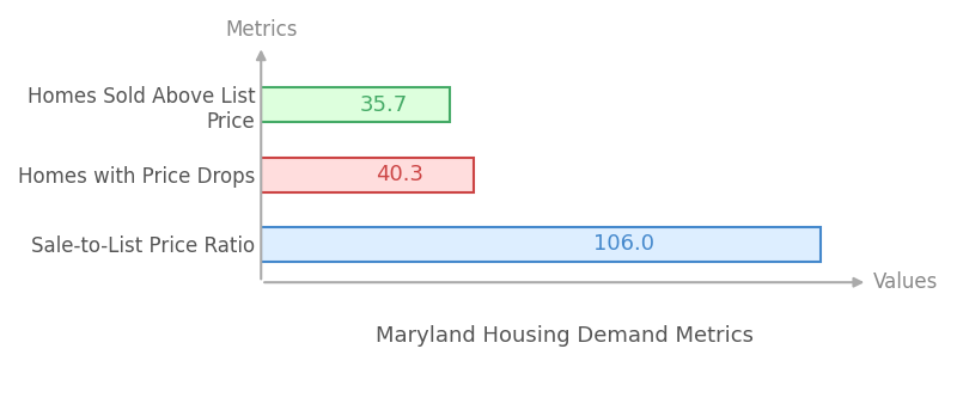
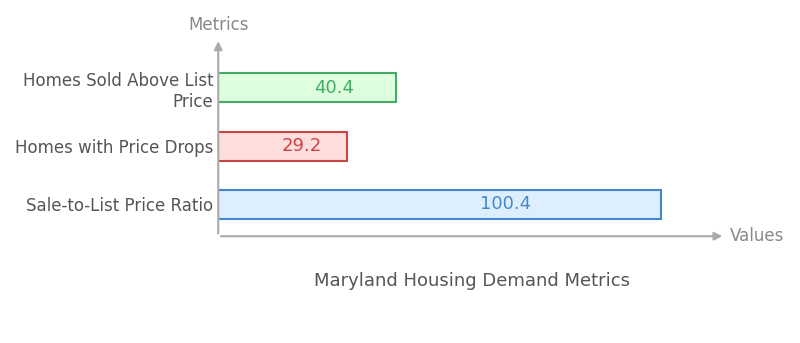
Homes Sold Above List Price: 35.7 -> 40.4
Homes with Price Drops: 40.3 -> 29.2
Sale-to-List Price Ratio: 106.0 -> 100.4
